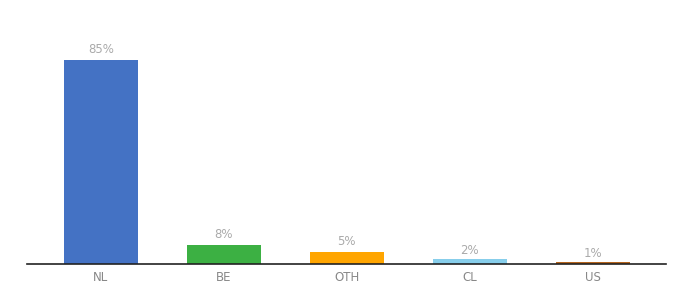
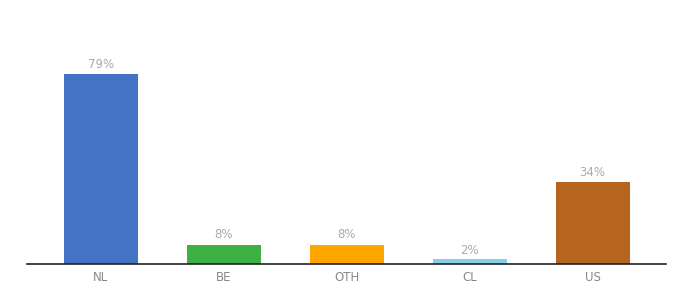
NL: 85% -> 79%
OTH: 5% -> 8%
US: 1% -> 34%
